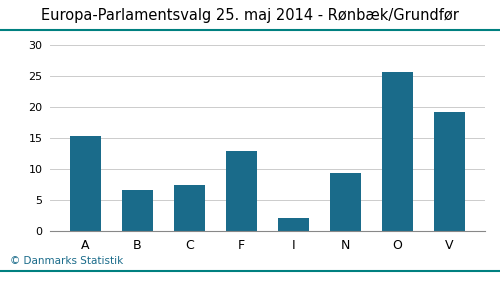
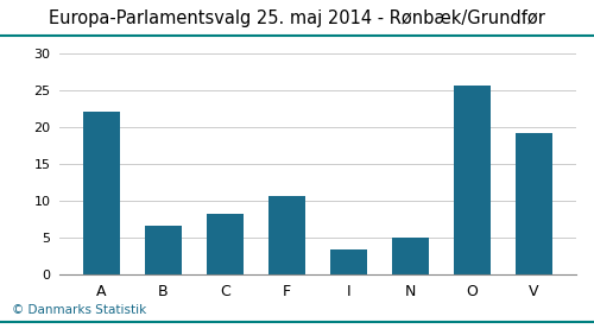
A: 15.4 -> 22.2
C: 7.4 -> 8.3
F: 13.0 -> 10.6
I: 2.2 -> 3.4
N: 9.4 -> 5.0
